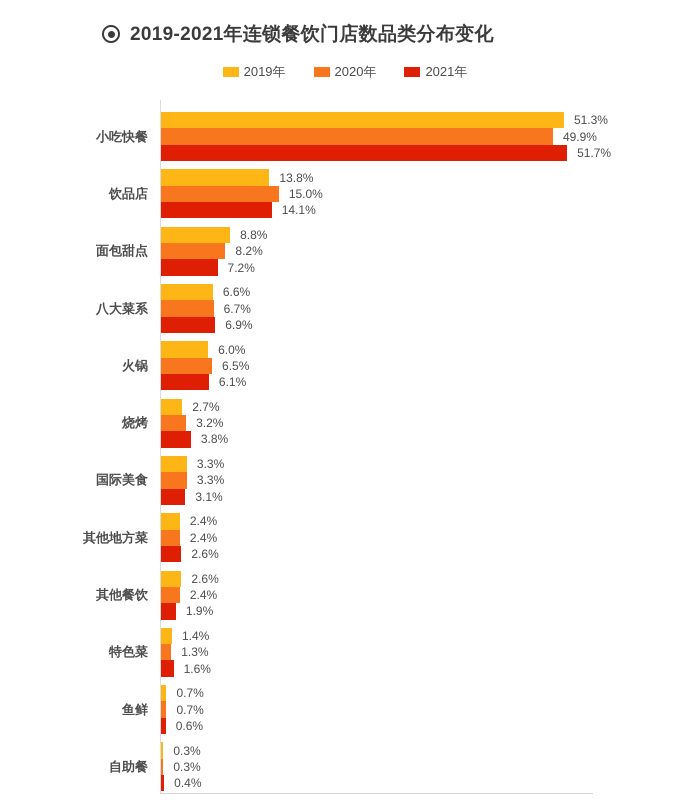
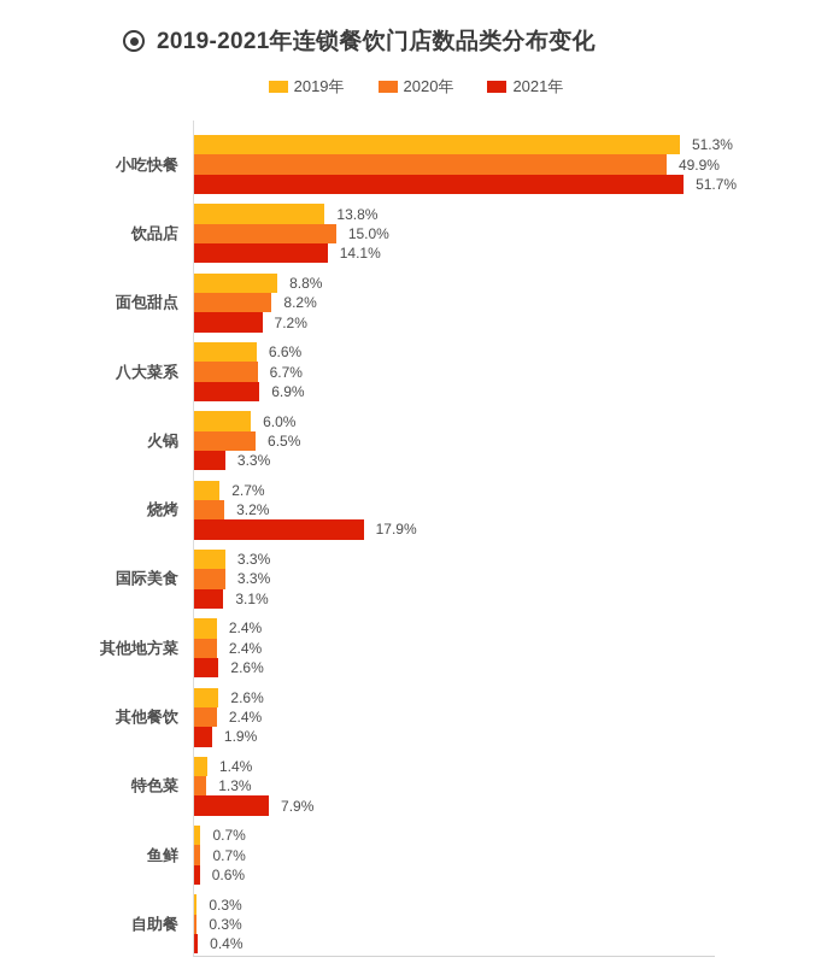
2021年/火锅: 6.1% -> 3.3%
2021年/烧烤: 3.8% -> 17.9%
2021年/特色菜: 1.6% -> 7.9%
